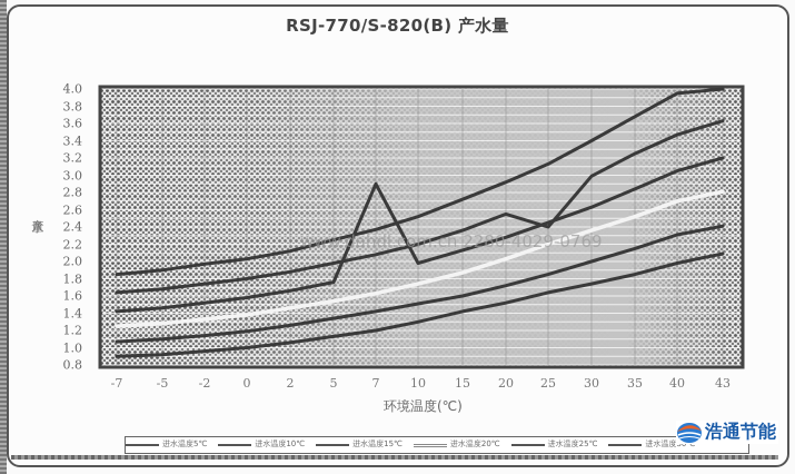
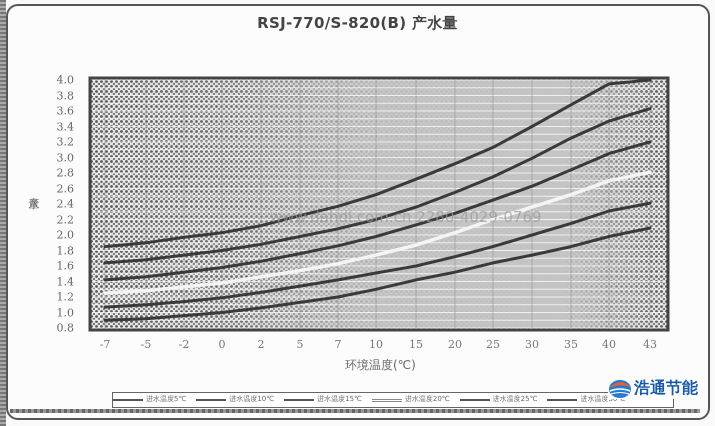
进水温度15℃/7: 2.9 -> 1.9
进水温度10℃/25: 2.4 -> 2.8
